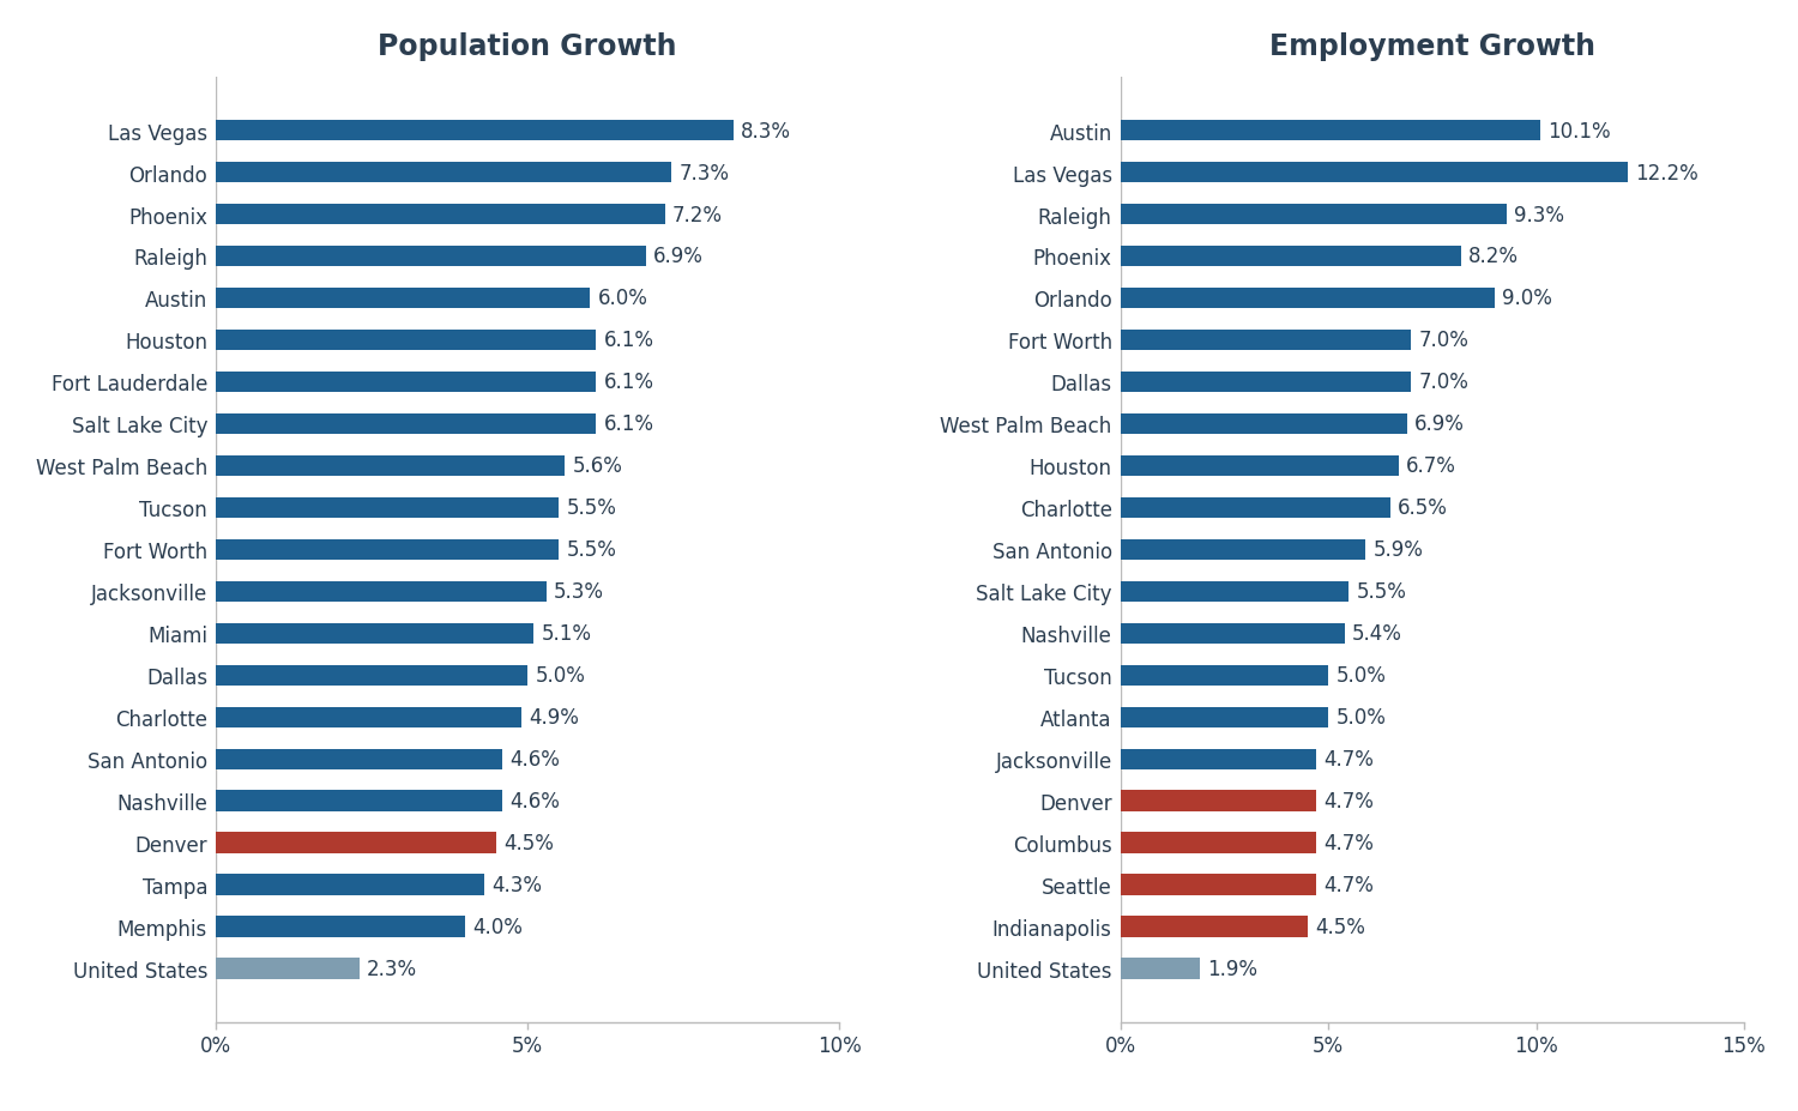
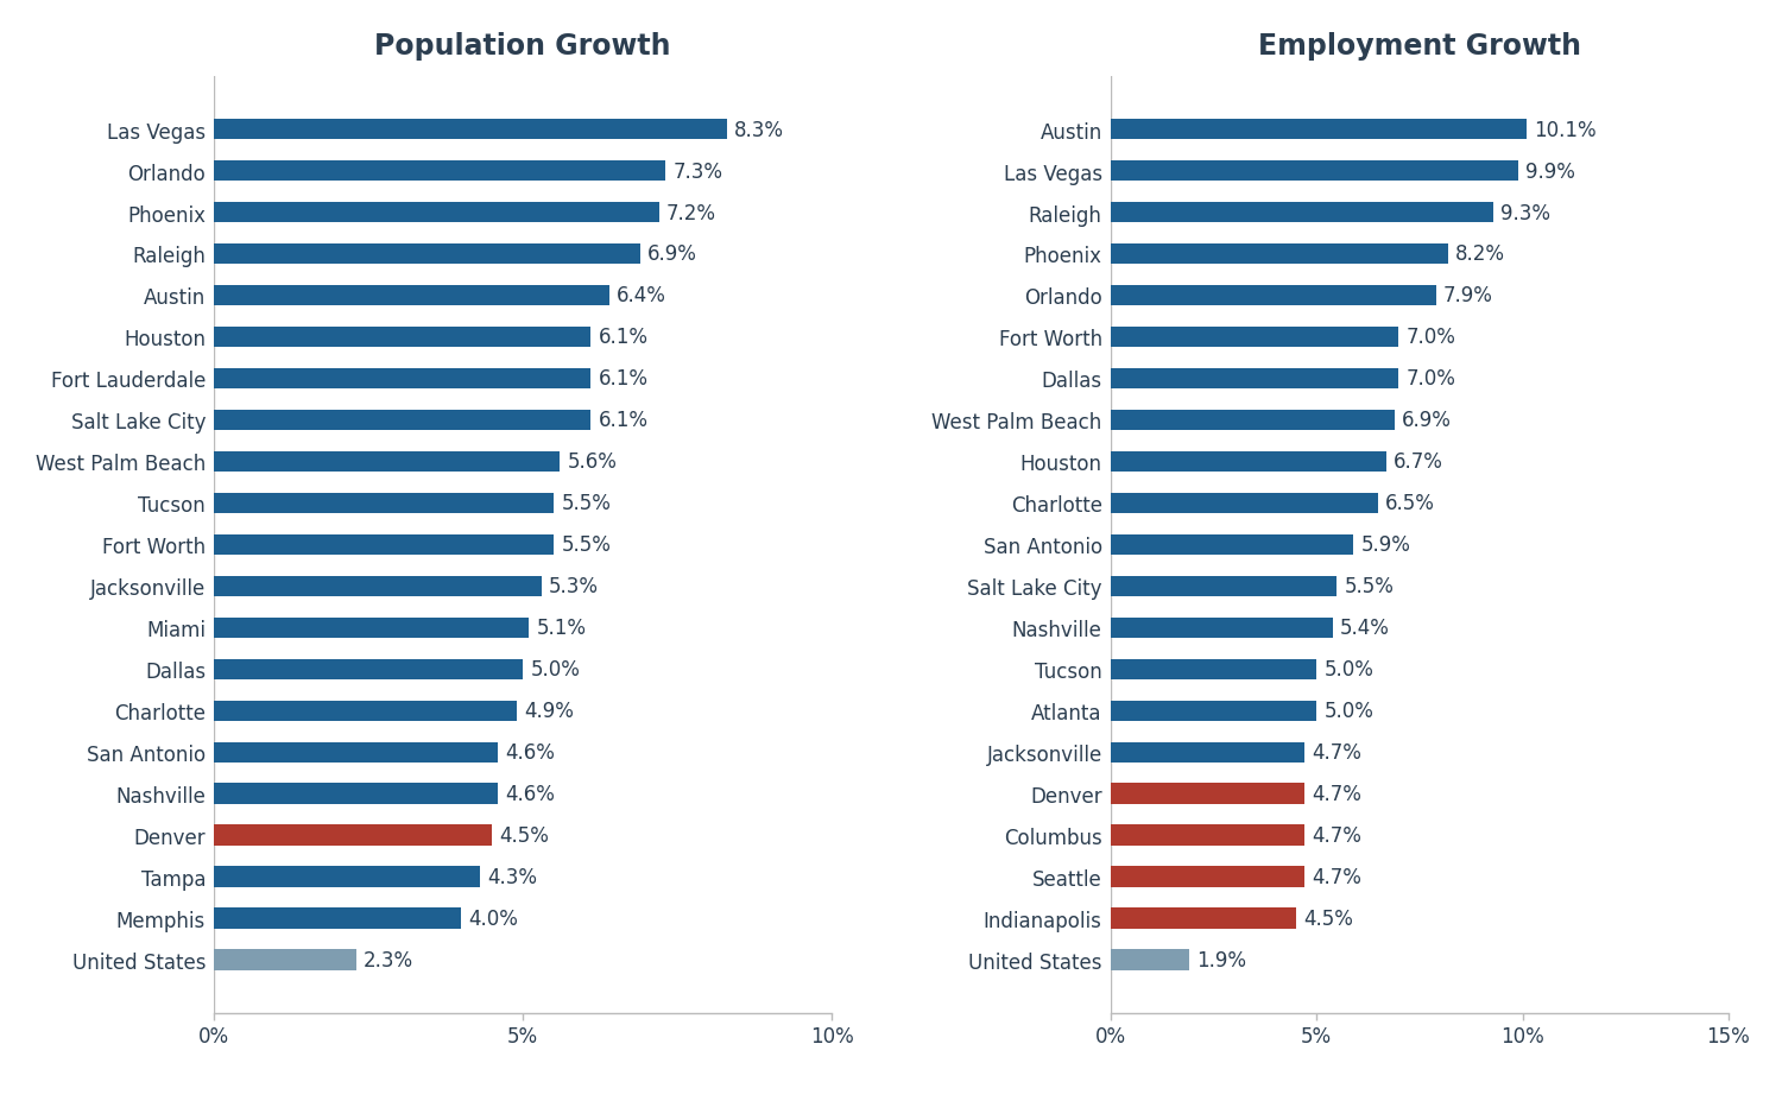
Population Growth/Austin: 6.0% -> 6.4%
Employment Growth/Las Vegas: 12.2% -> 9.9%
Employment Growth/Orlando: 9.0% -> 7.9%
